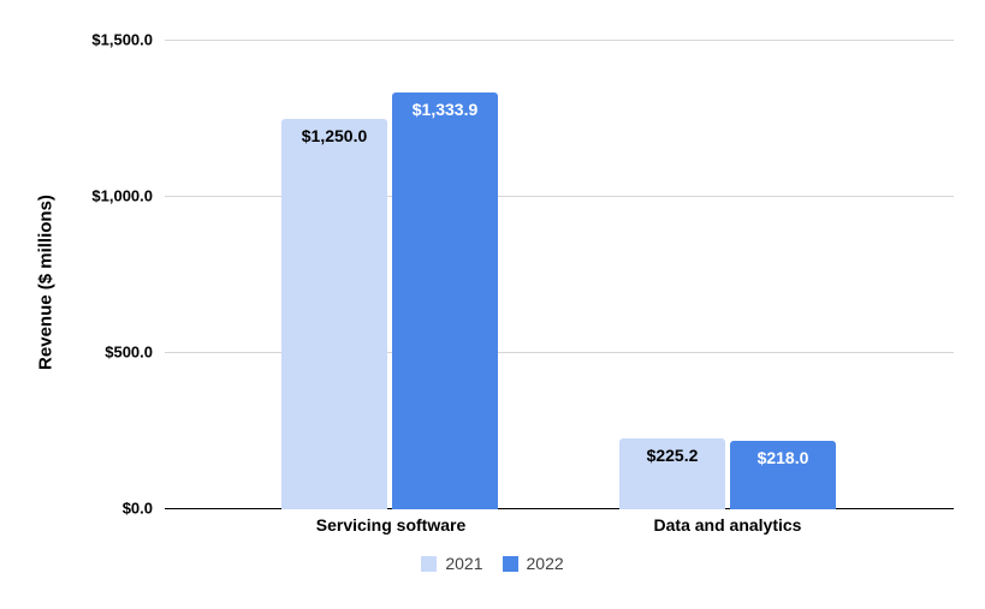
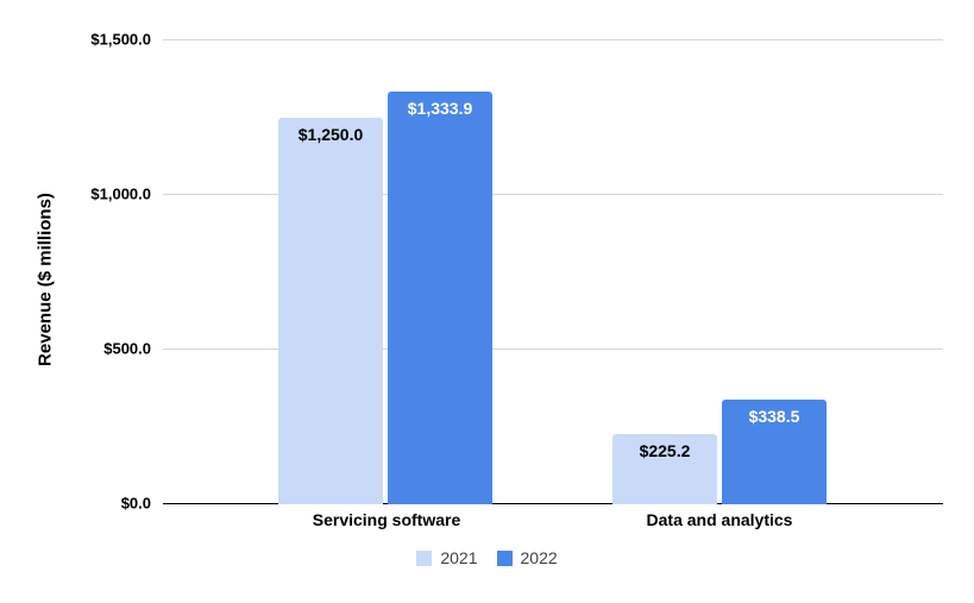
2022/Data and analytics: $218.0 -> $338.5
